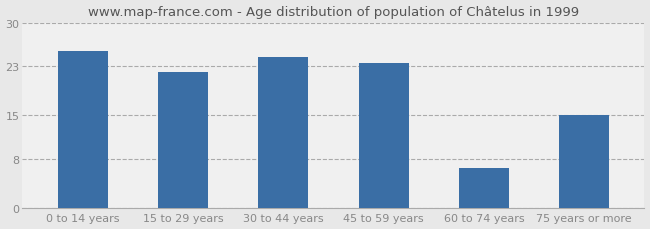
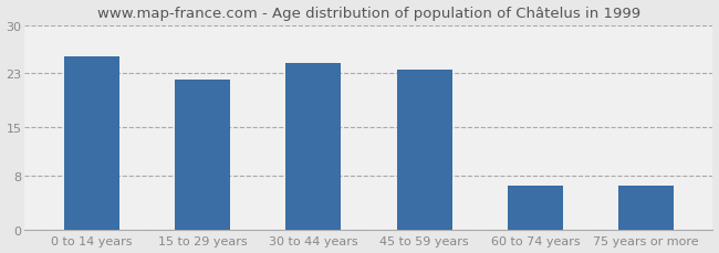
75 years or more: 15.0 -> 6.5
